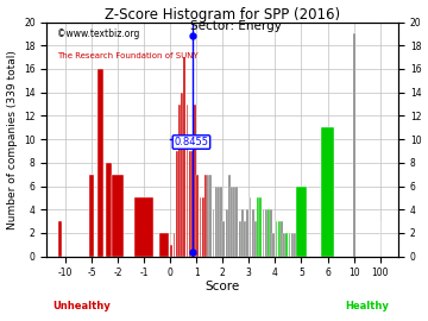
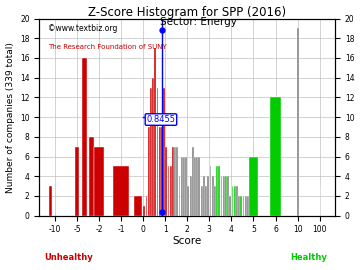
6: 11 -> 12
